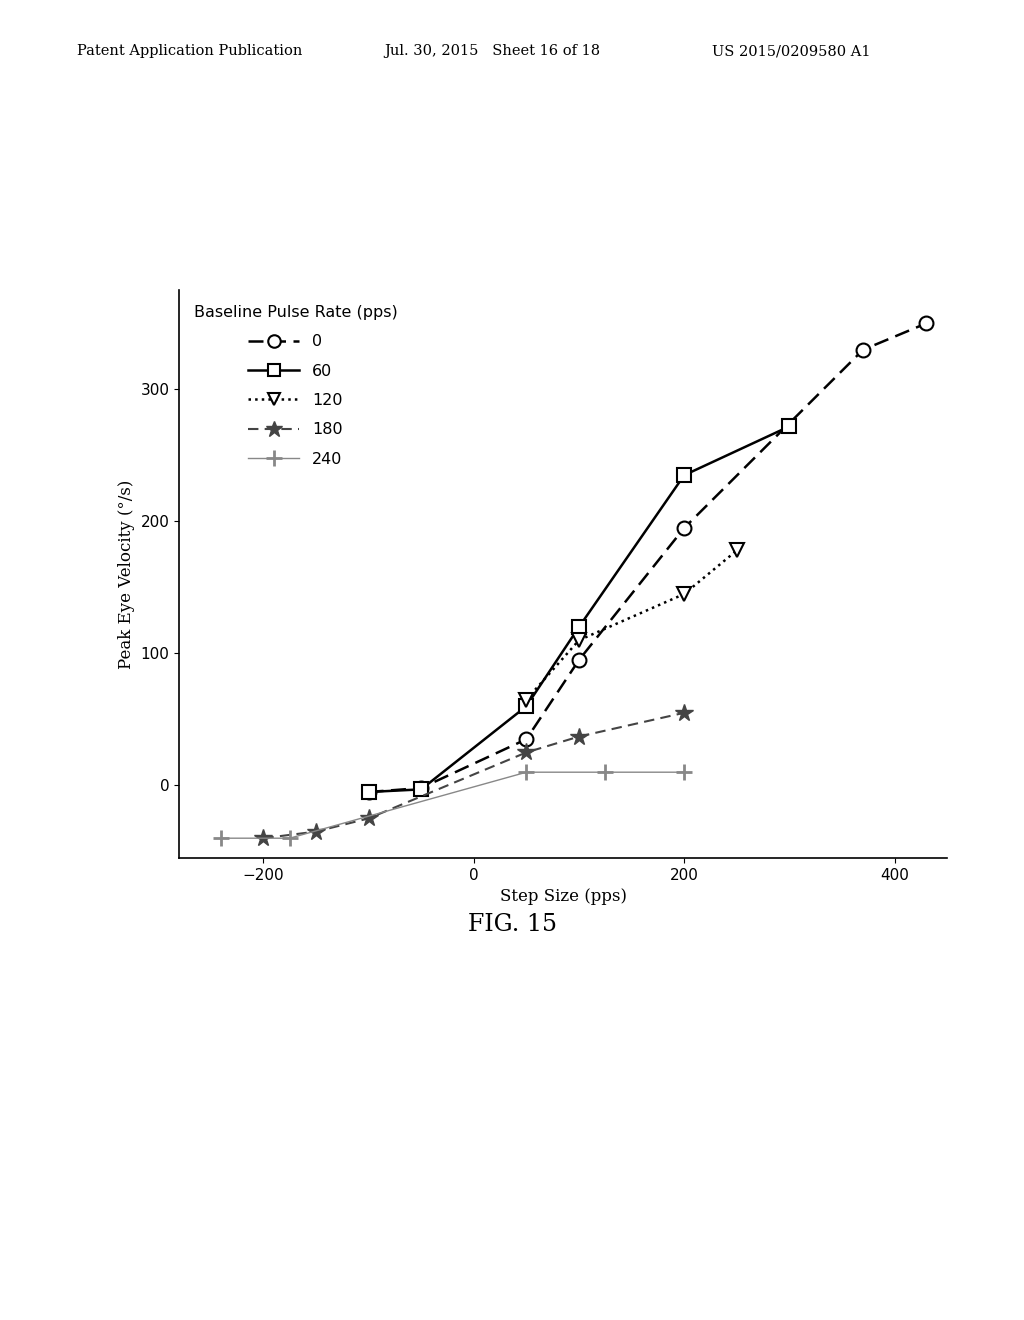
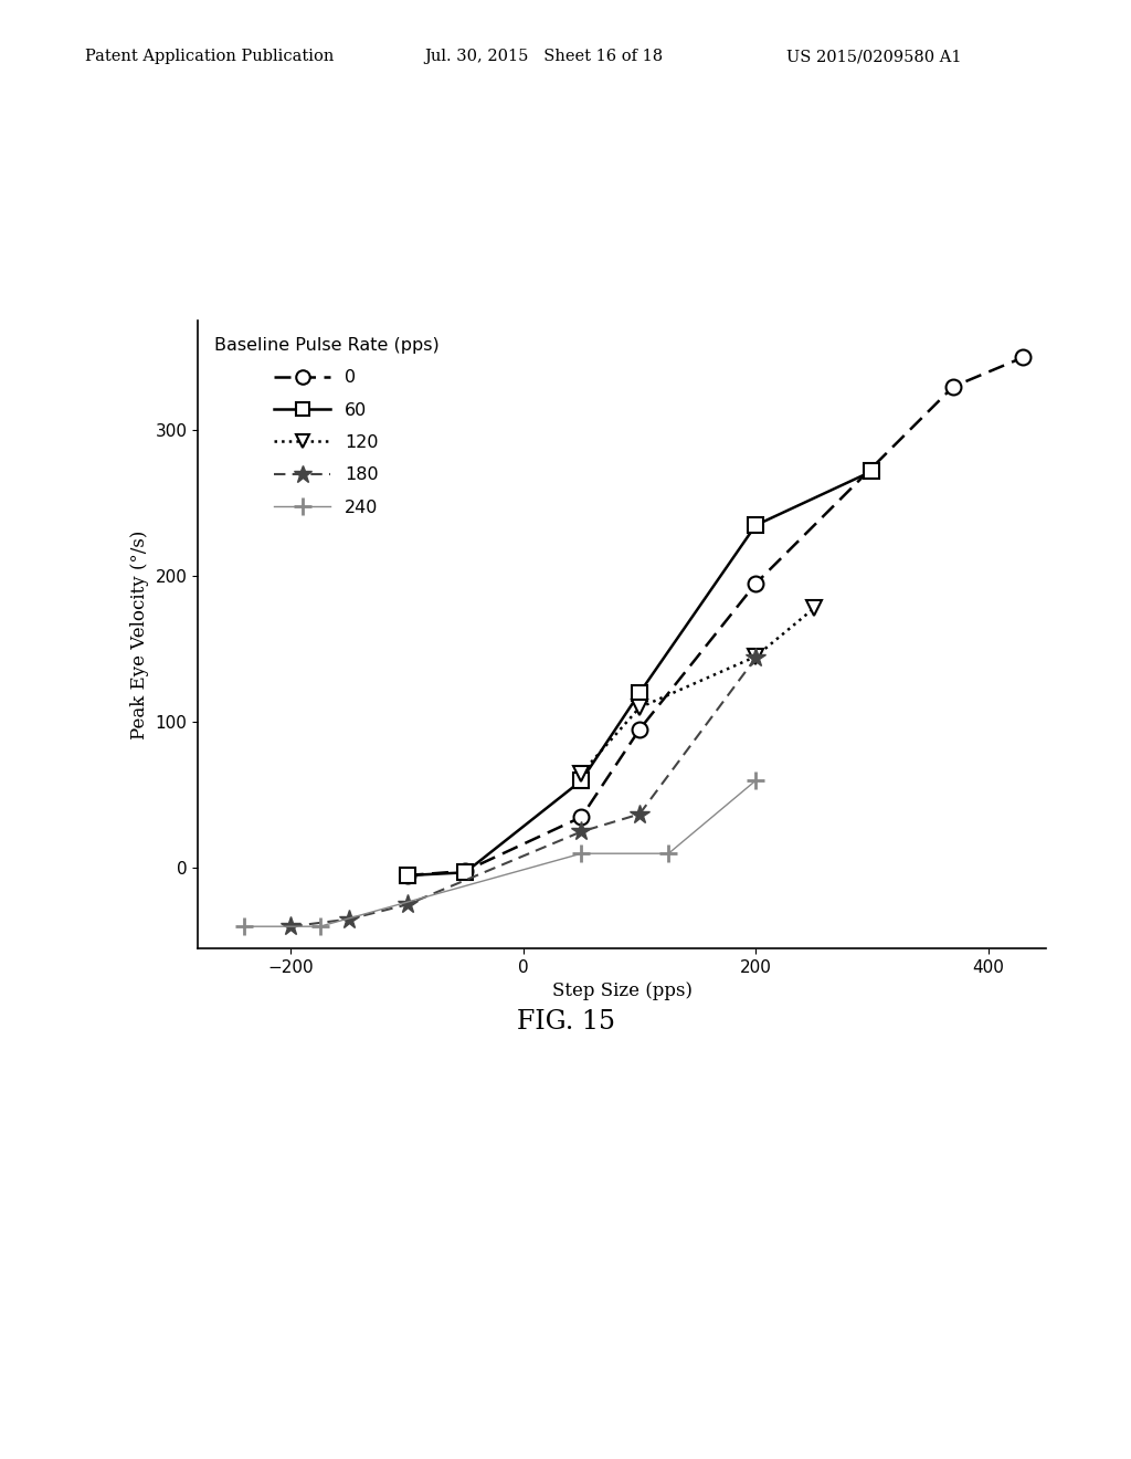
180/200: 55 -> 144
240/200: 10 -> 60
